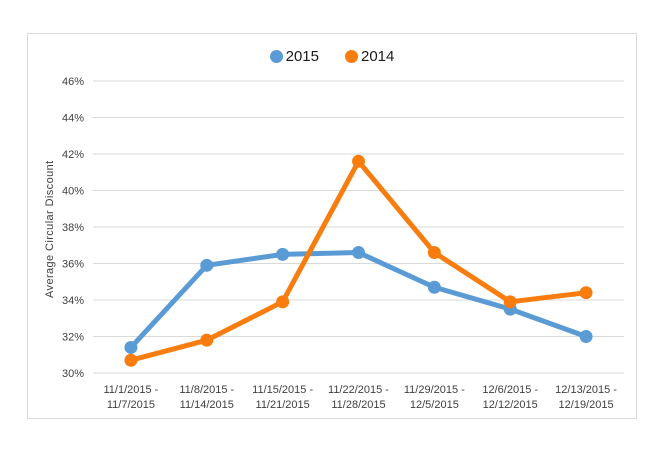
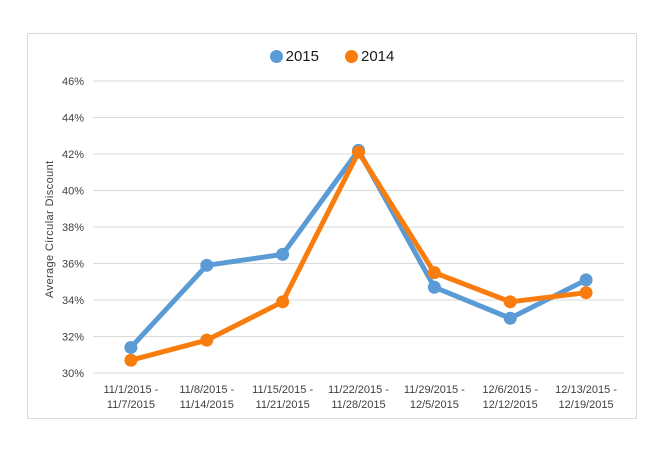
2015/11/22/2015 - 11/28/2015: 36.6% -> 42.2%
2014/11/22/2015 - 11/28/2015: 41.6% -> 42.1%
2014/11/29/2015 - 12/5/2015: 36.6% -> 35.5%
2015/12/6/2015 - 12/12/2015: 33.5% -> 33.0%
2015/12/13/2015 - 12/19/2015: 32.0% -> 35.1%
